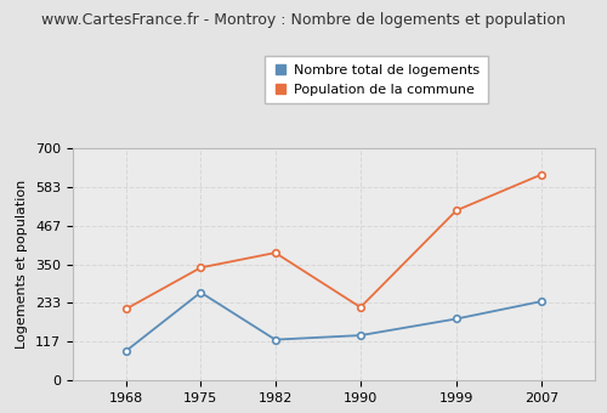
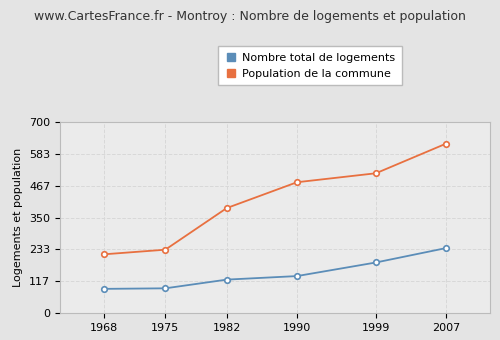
Nombre total de logements/1975: 265 -> 90
Population de la commune/1975: 340 -> 232
Population de la commune/1990: 220 -> 480
